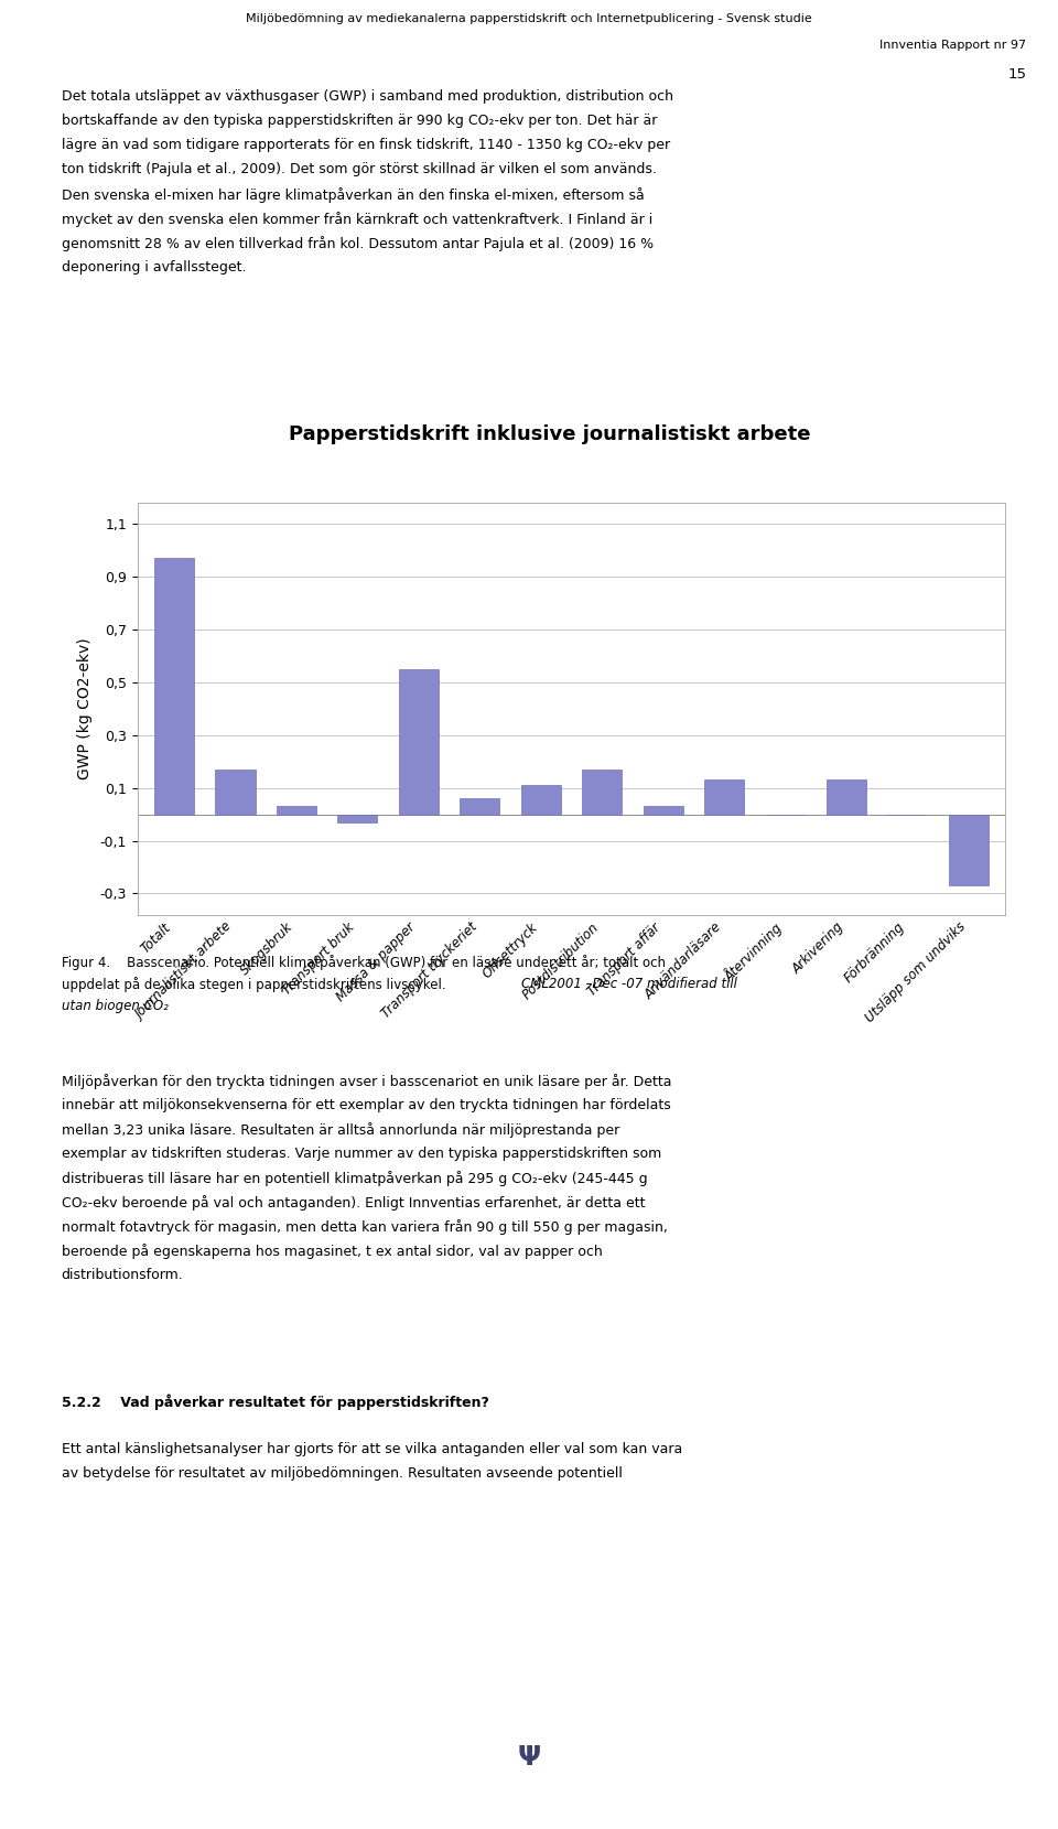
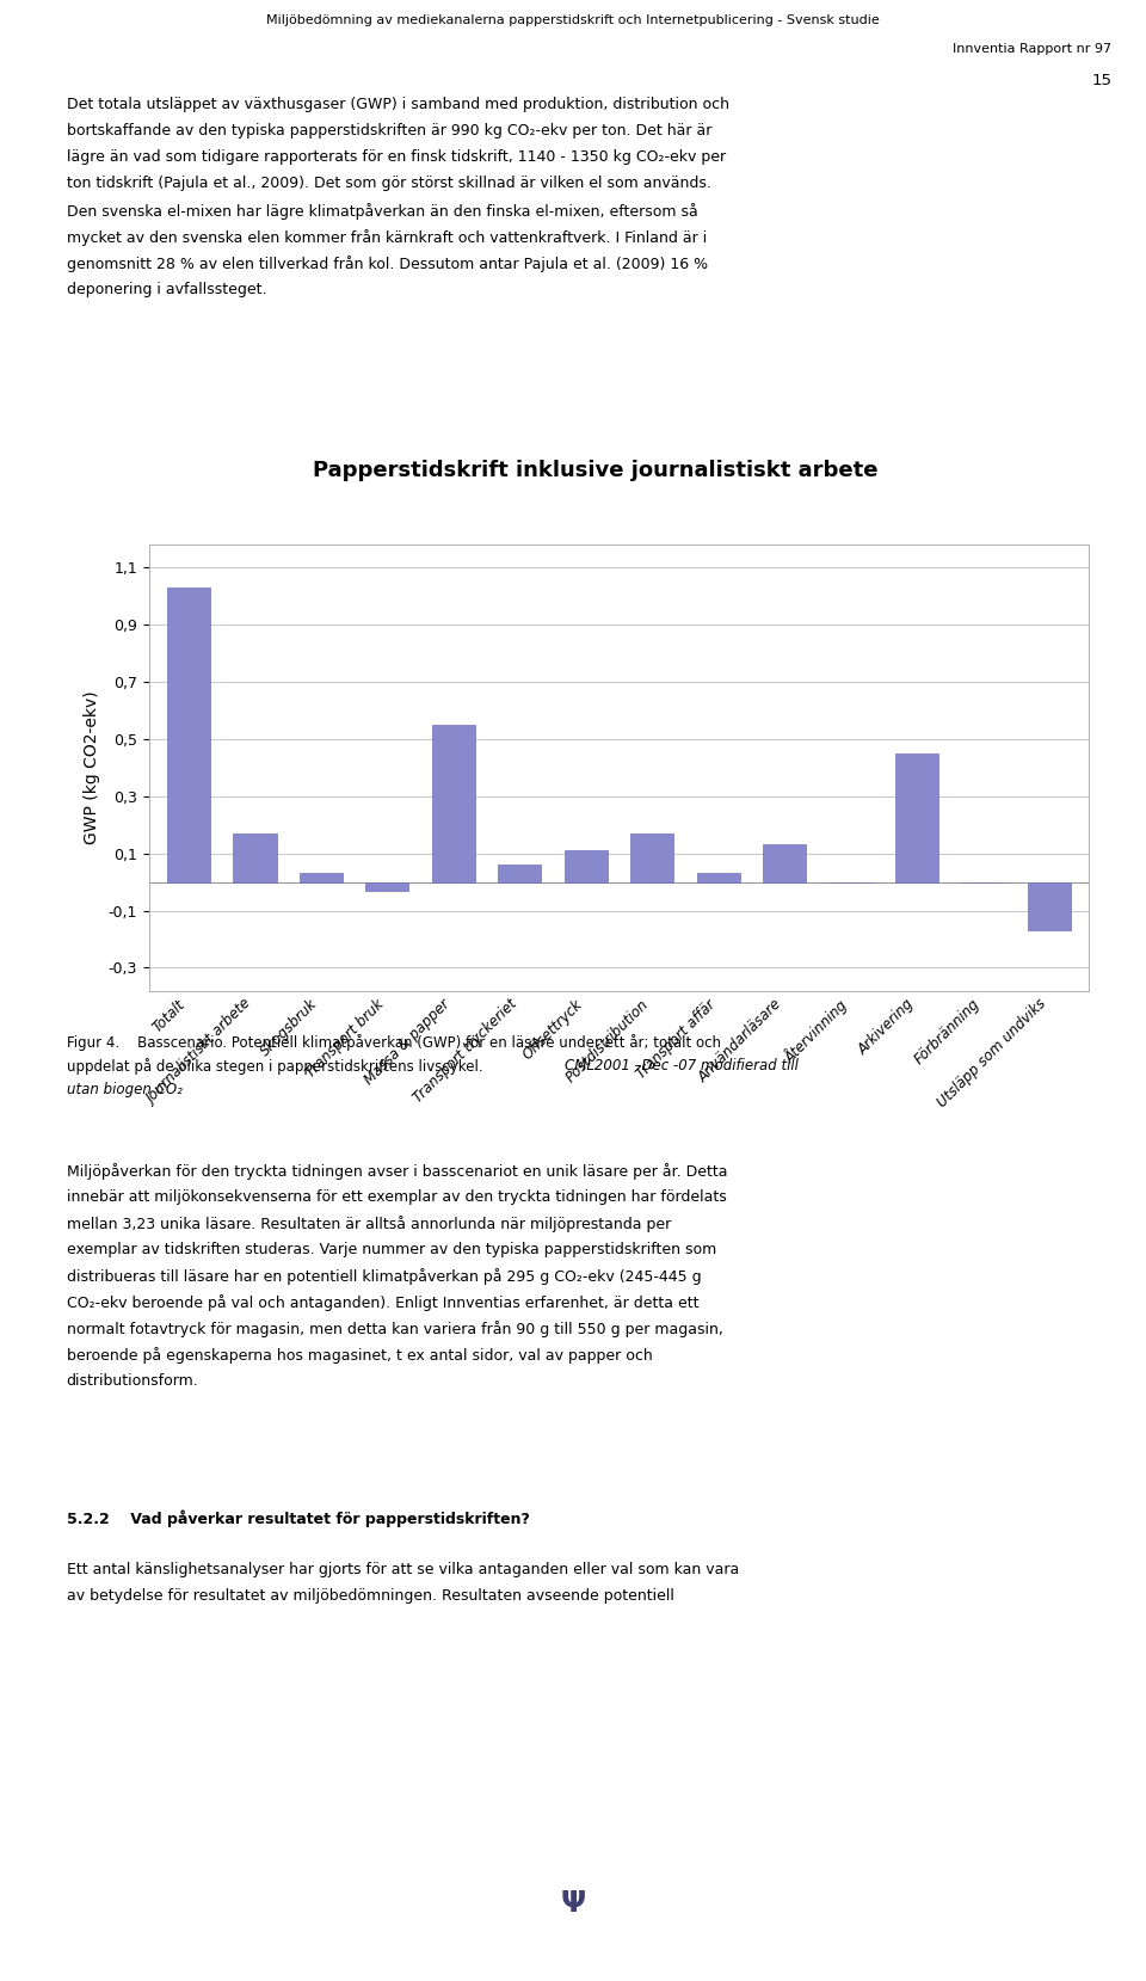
Totalt: 0,97 -> 1,03
Arkivering: 0,13 -> 0,45
Utsläpp som undviks: -0,27 -> -0,17
